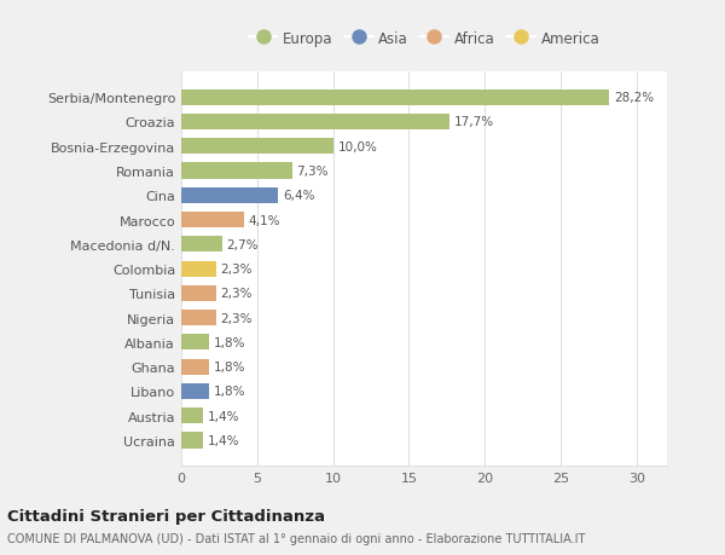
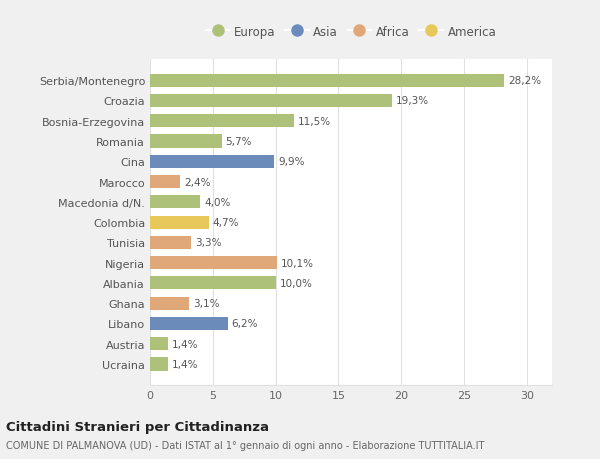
Croazia: 17,7% -> 19,3%
Bosnia-Erzegovina: 10,0% -> 11,5%
Romania: 7,3% -> 5,7%
Cina: 6,4% -> 9,9%
Marocco: 4,1% -> 2,4%
Macedonia d/N.: 2,7% -> 4,0%
Colombia: 2,3% -> 4,7%
Tunisia: 2,3% -> 3,3%
Nigeria: 2,3% -> 10,1%
Albania: 1,8% -> 10,0%
Ghana: 1,8% -> 3,1%
Libano: 1,8% -> 6,2%
